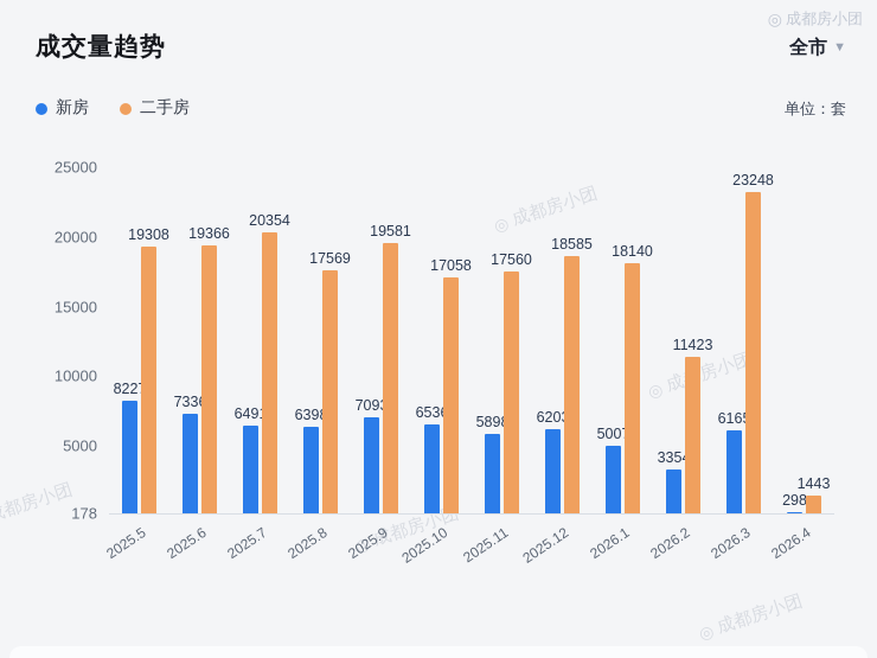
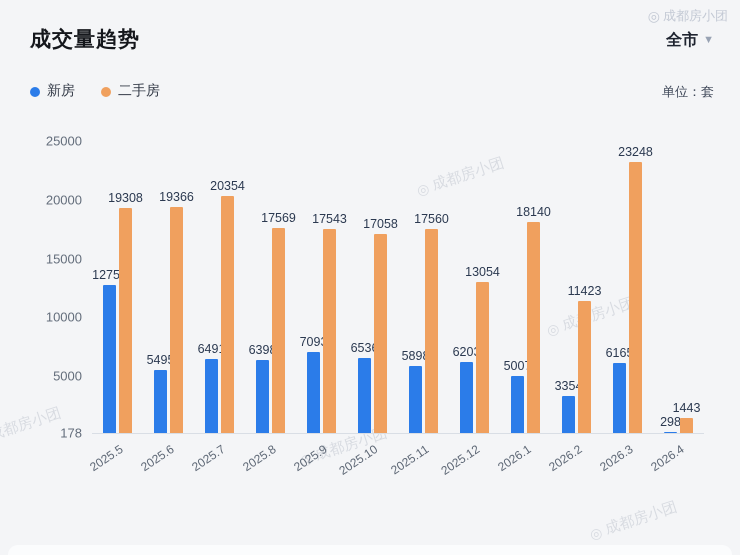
新房/2025.5: 8227 -> 12755
新房/2025.6: 7336 -> 5495
二手房/2025.9: 19581 -> 17543
二手房/2025.12: 18585 -> 13054
